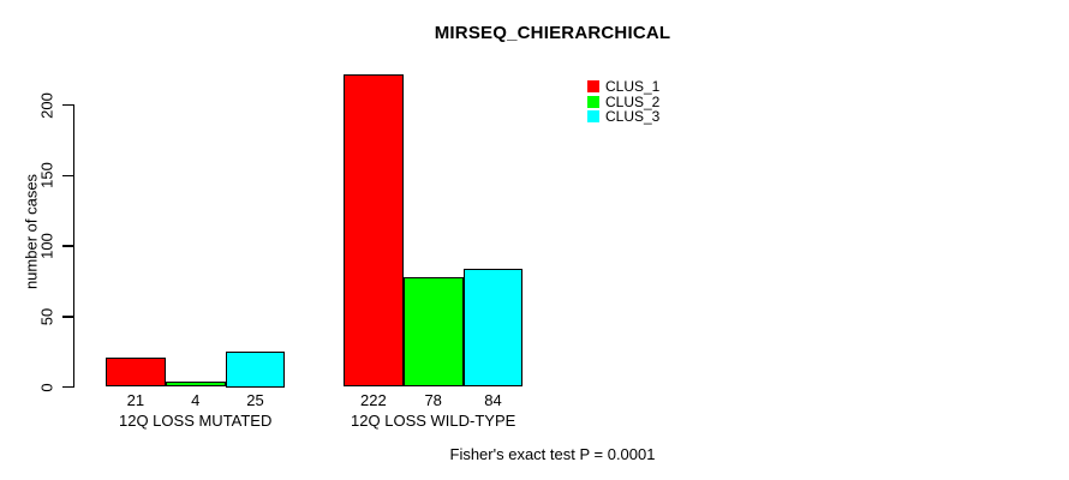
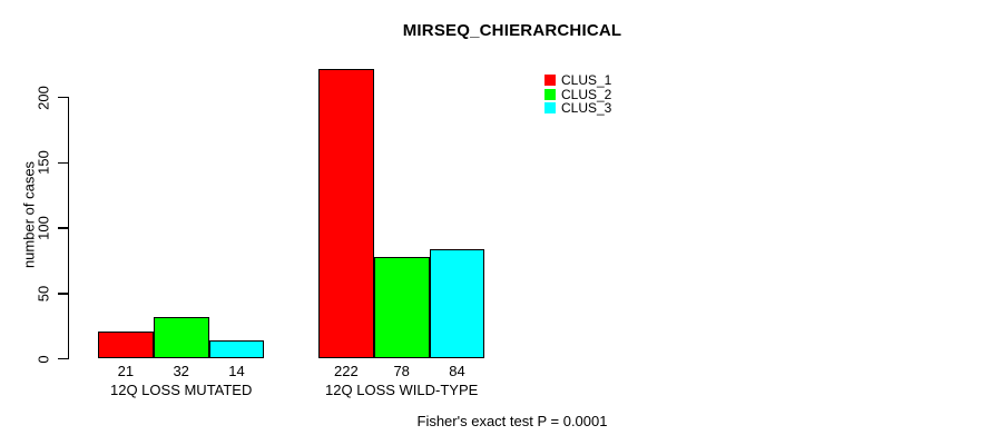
CLUS_2/12Q LOSS MUTATED: 4 -> 32
CLUS_3/12Q LOSS MUTATED: 25 -> 14
